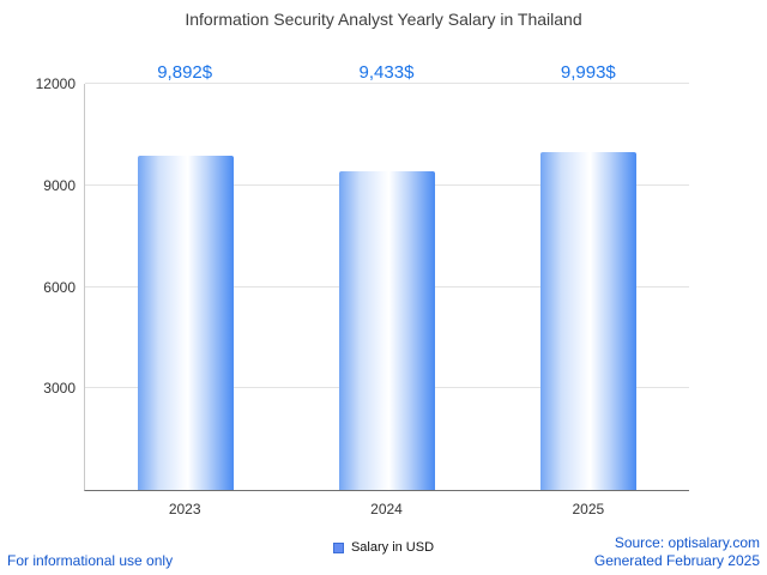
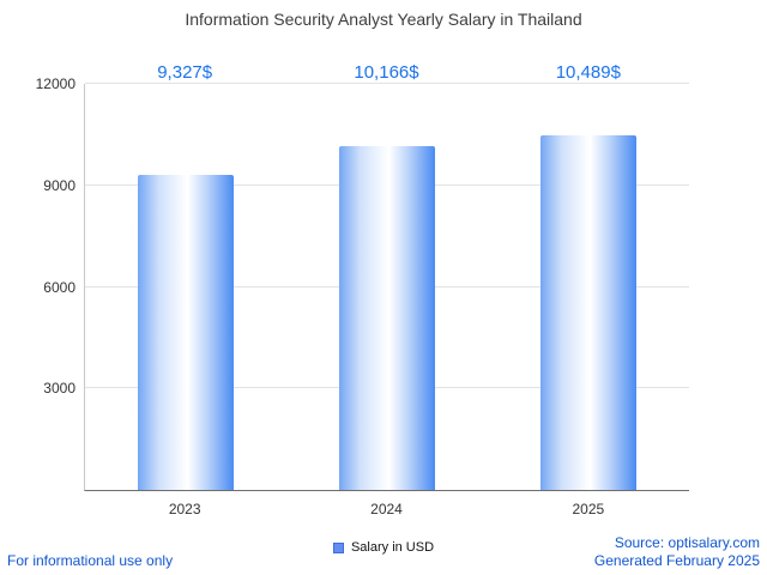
2023: 9,892 -> 9,327
2024: 9,433 -> 10,166
2025: 9,993 -> 10,489
